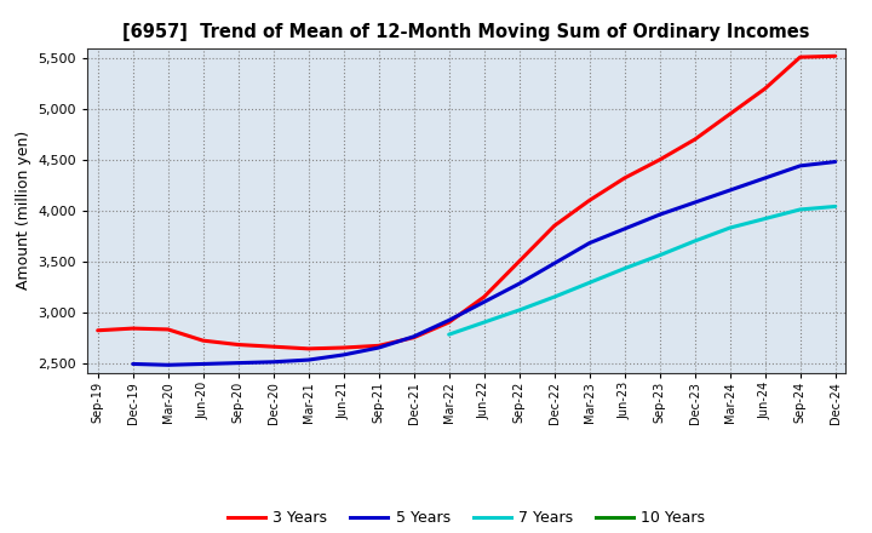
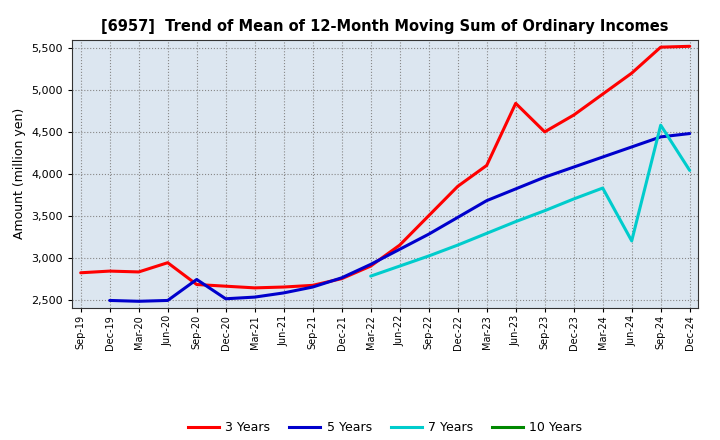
3 Years/Jun-20: 2,720 -> 2,940
5 Years/Sep-20: 2,500 -> 2,740
3 Years/Jun-23: 4,320 -> 4,840
7 Years/Jun-24: 3,920 -> 3,200
7 Years/Sep-24: 4,010 -> 4,580
